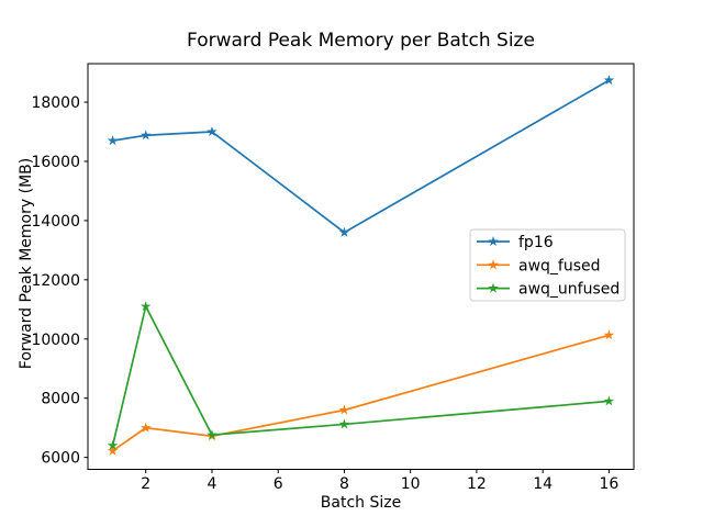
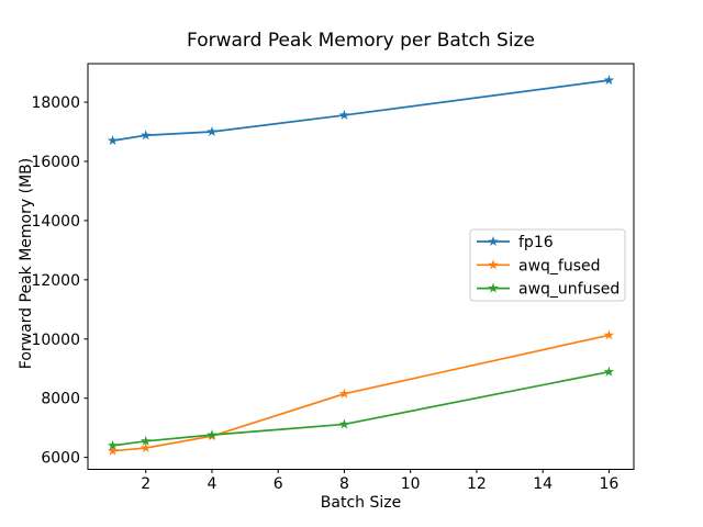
awq_fused/2: 7000 -> 6300
awq_unfused/2: 11100 -> 6600
fp16/8: 13600 -> 17600
awq_fused/8: 7600 -> 8200
awq_unfused/16: 7900 -> 8900
